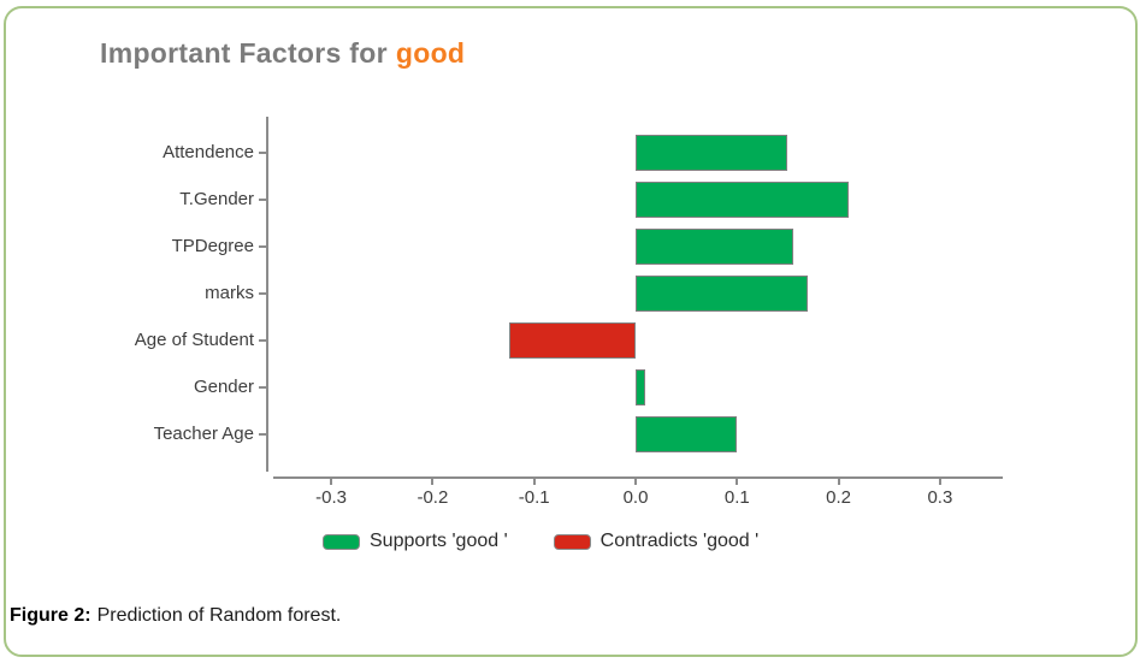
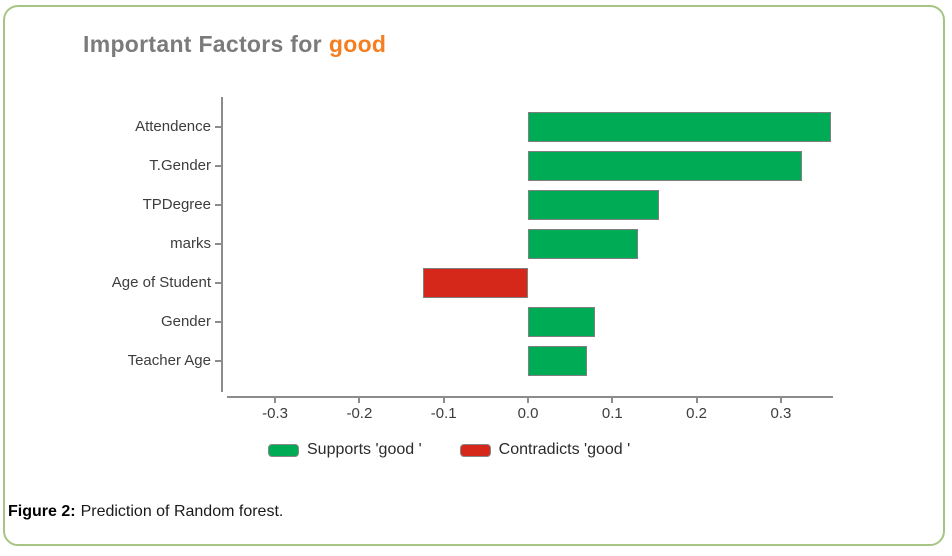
Attendence: 0.15 -> 0.36
T.Gender: 0.21 -> 0.33
marks: 0.17 -> 0.13
Gender: 0.01 -> 0.08
Teacher Age: 0.10 -> 0.07
